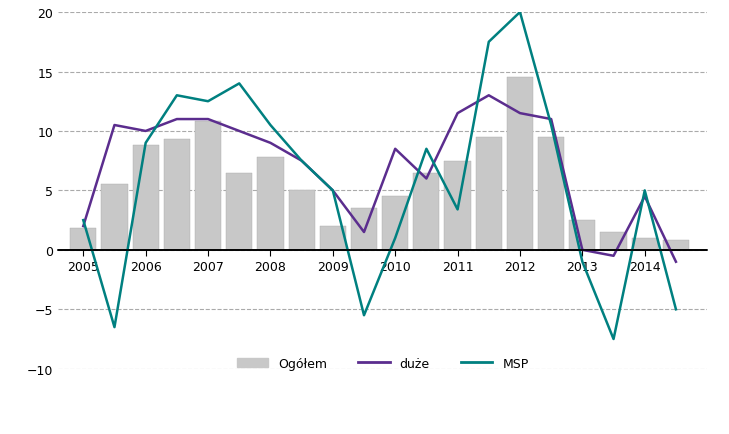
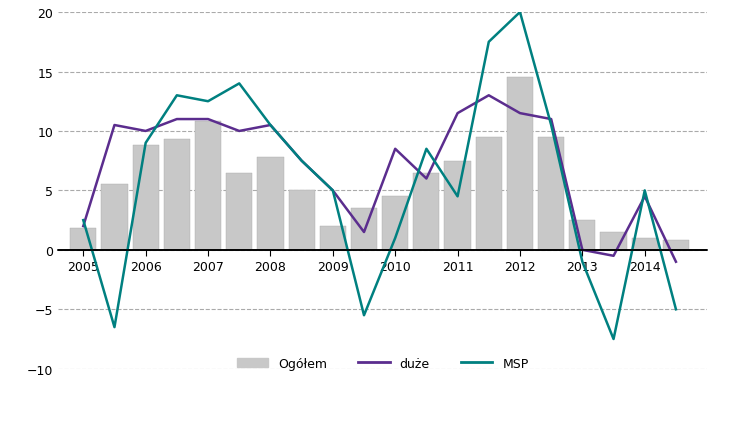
duże/2008: 9.0 -> 10.5
MSP/2011: 3.4 -> 4.5
